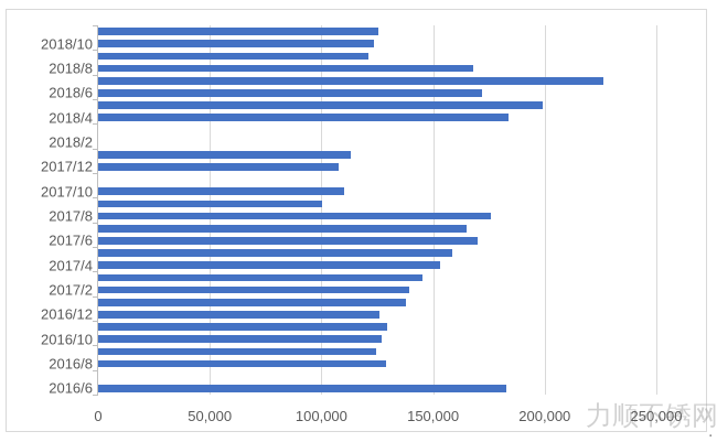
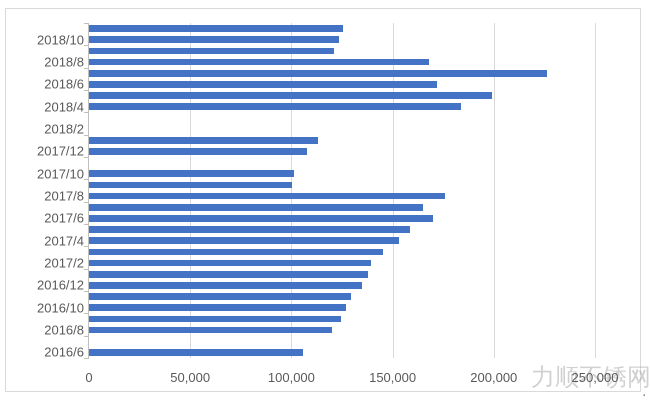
2017/10: 110000 -> 102000
2016/12: 126000 -> 135000
2016/8: 129000 -> 120000
2016/6: 183000 -> 106000
